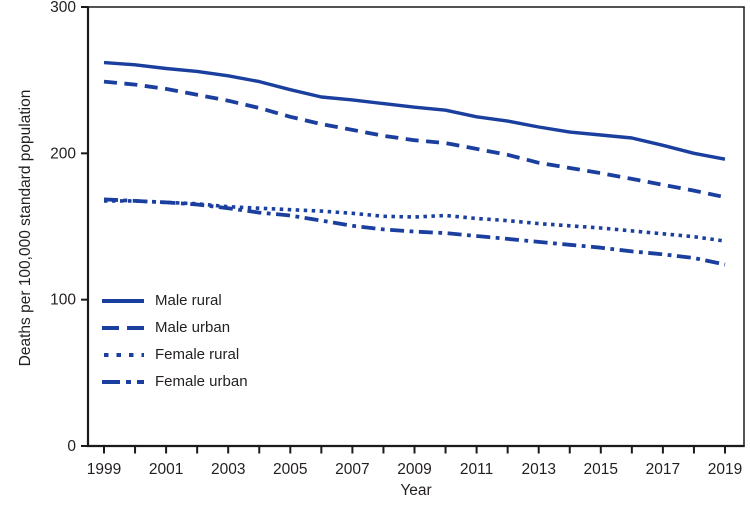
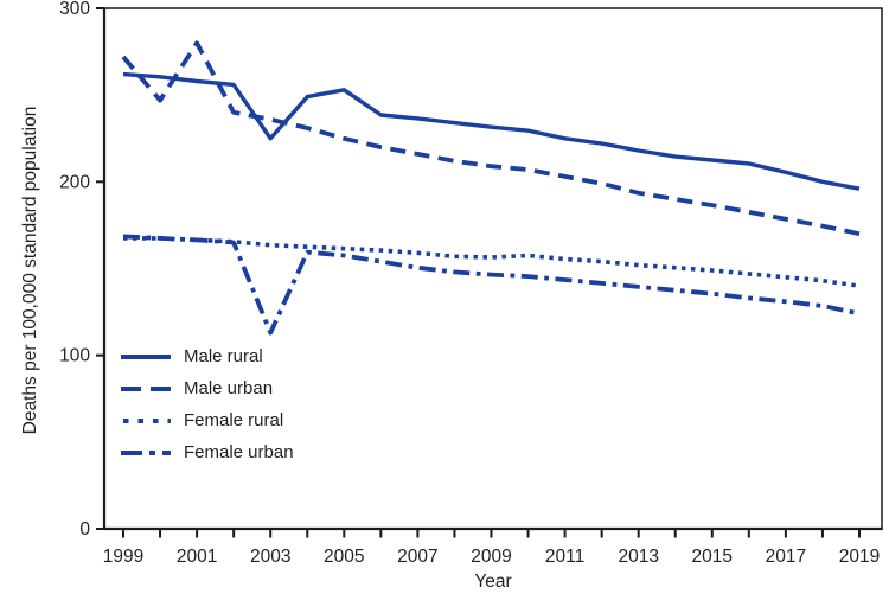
Male urban/1999: 249 -> 272
Male urban/2001: 244 -> 280
Male rural/2003: 253 -> 225
Female urban/2003: 162 -> 113
Male rural/2005: 244 -> 253
